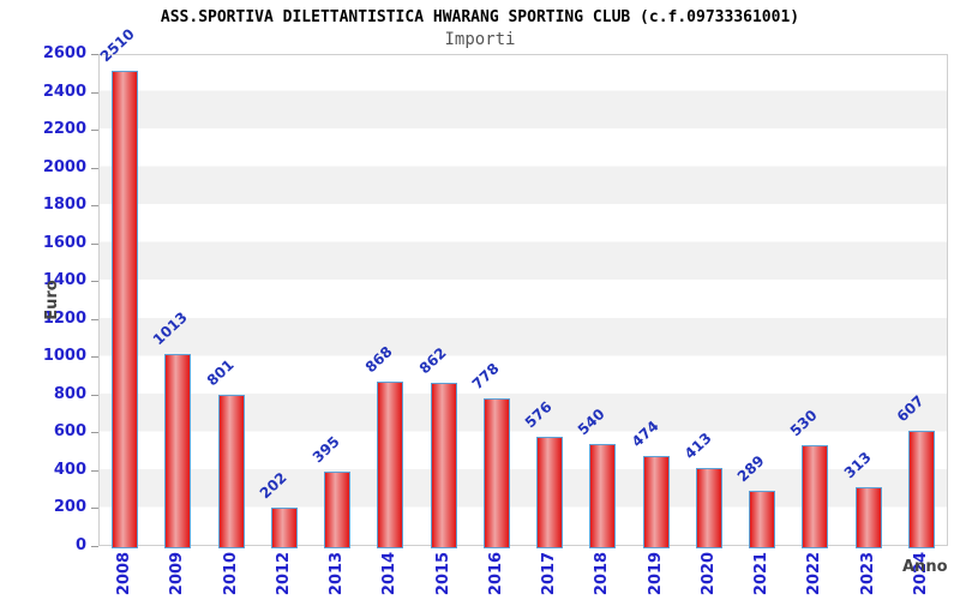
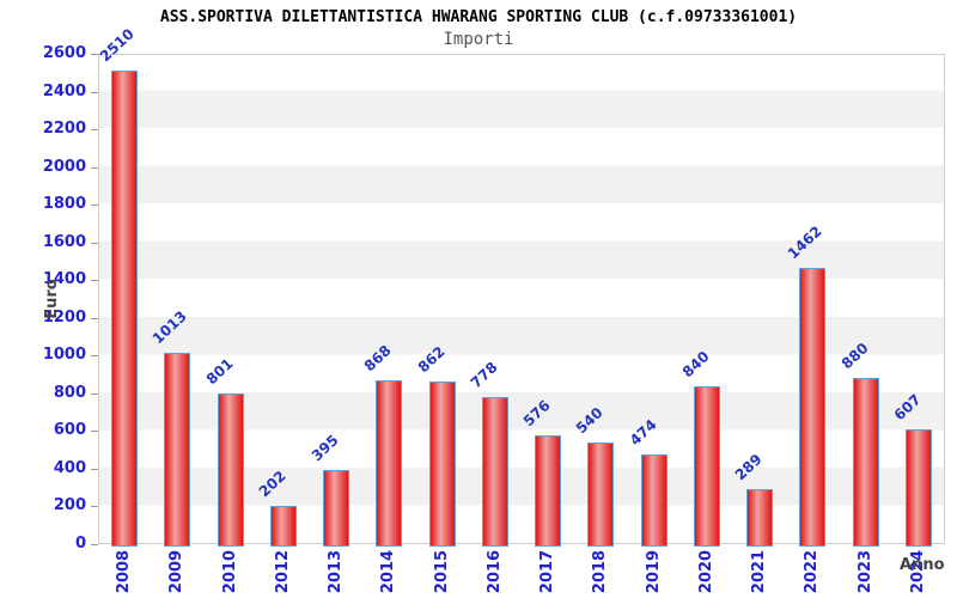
2020: 413 -> 840
2022: 530 -> 1462
2023: 313 -> 880
